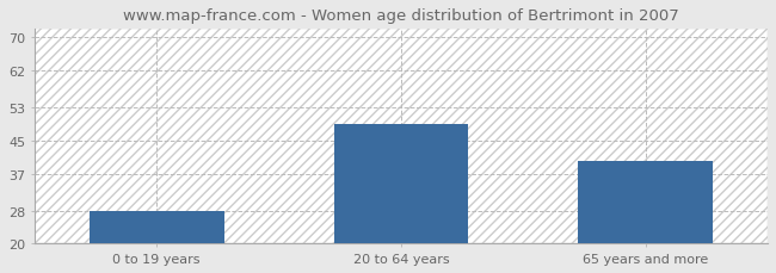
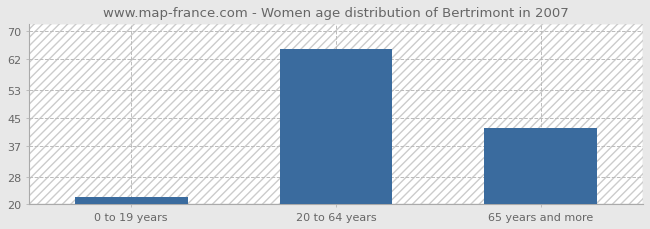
0 to 19 years: 28 -> 22
20 to 64 years: 49 -> 65
65 years and more: 40 -> 42
